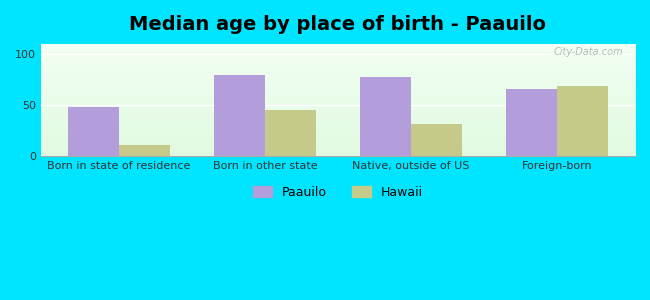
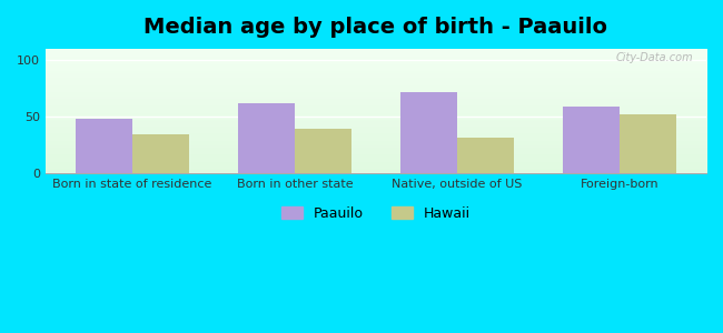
Hawaii/Born in state of residence: 11 -> 35
Paauilo/Born in other state: 80 -> 62
Hawaii/Born in other state: 45 -> 39
Paauilo/Native, outside of US: 78 -> 72
Paauilo/Foreign-born: 66 -> 59
Hawaii/Foreign-born: 69 -> 52
